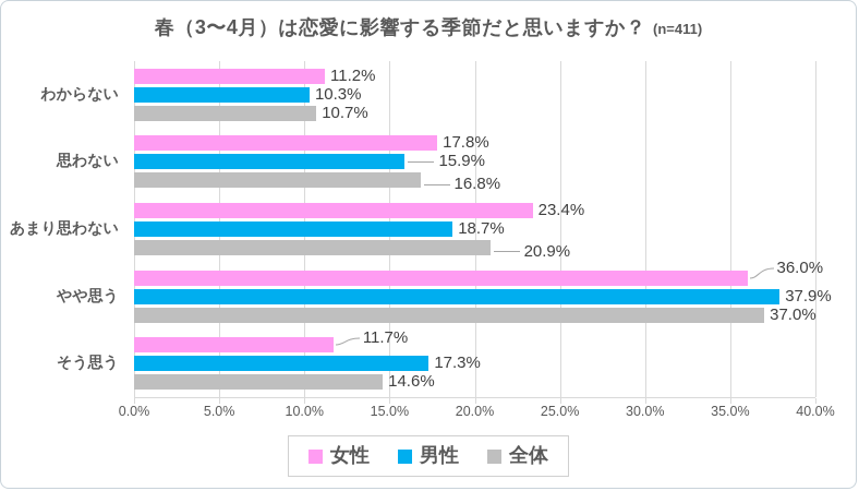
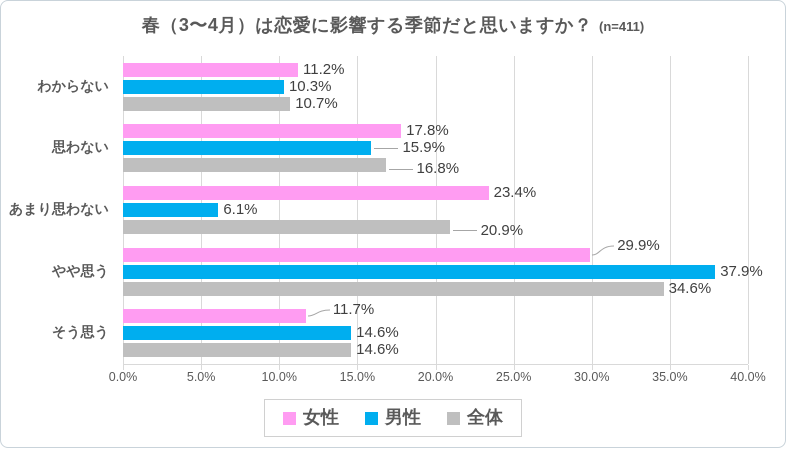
男性/あまり思わない: 18.7% -> 6.1%
女性/やや思う: 36.0% -> 29.9%
全体/やや思う: 37.0% -> 34.6%
男性/そう思う: 17.3% -> 14.6%
